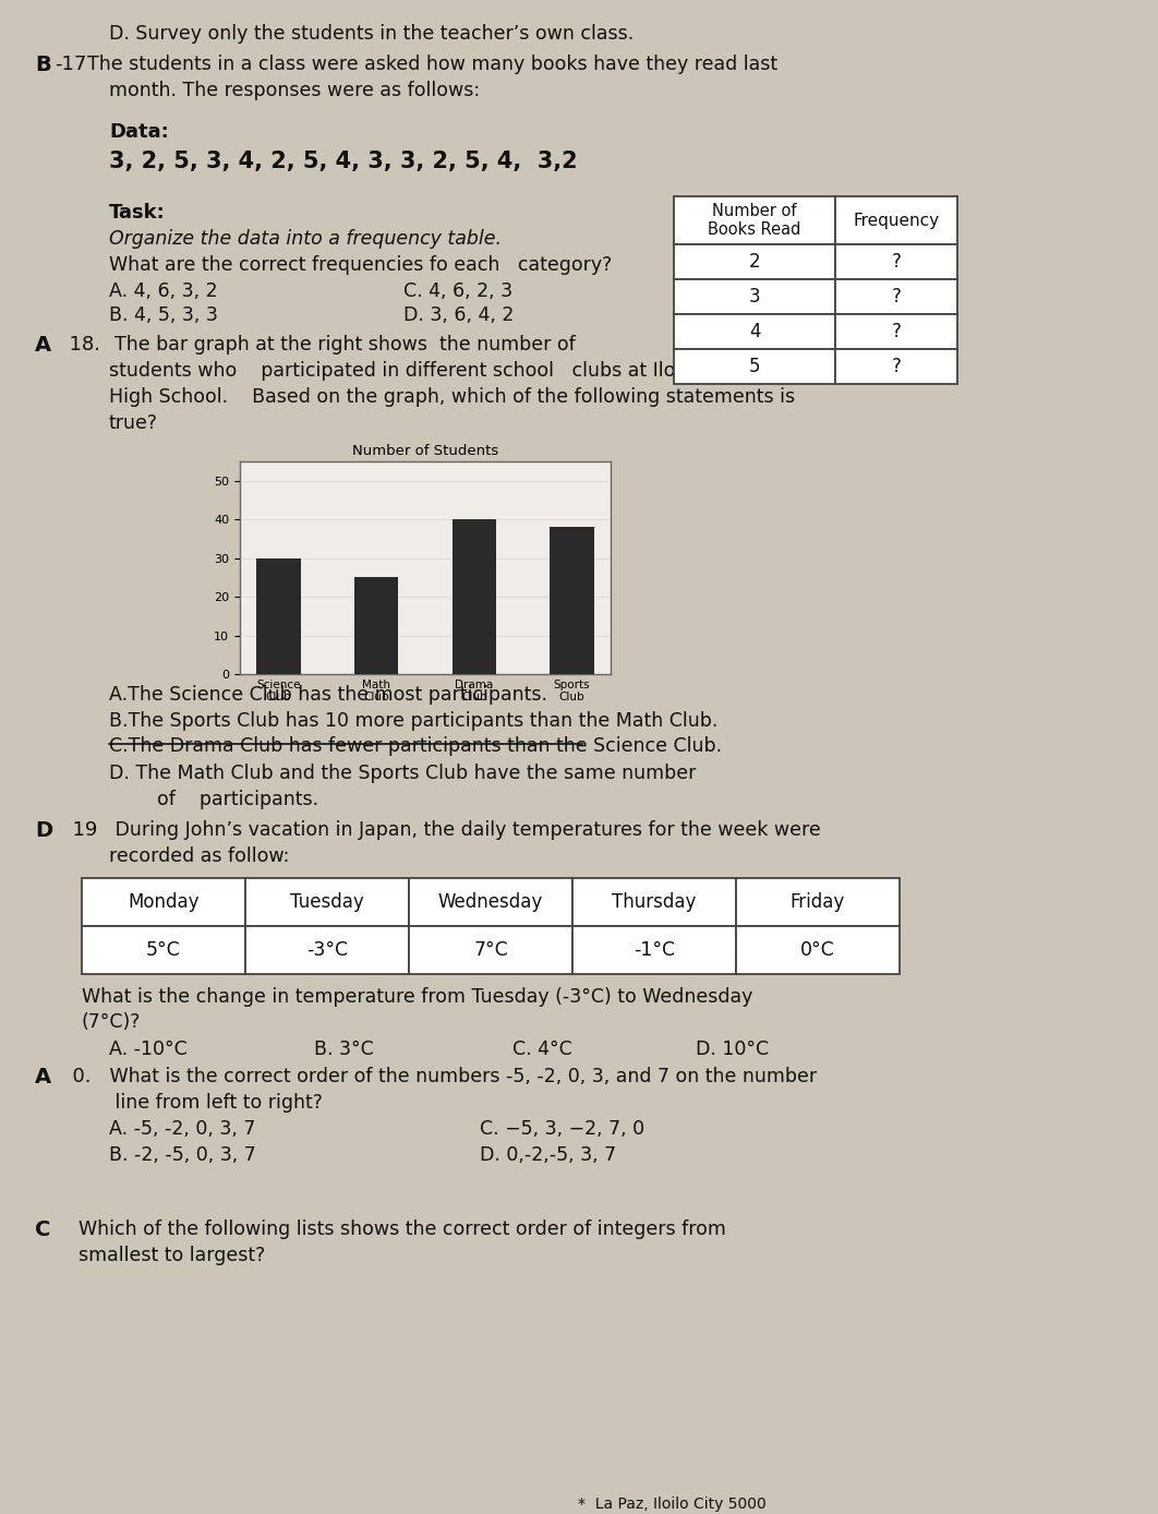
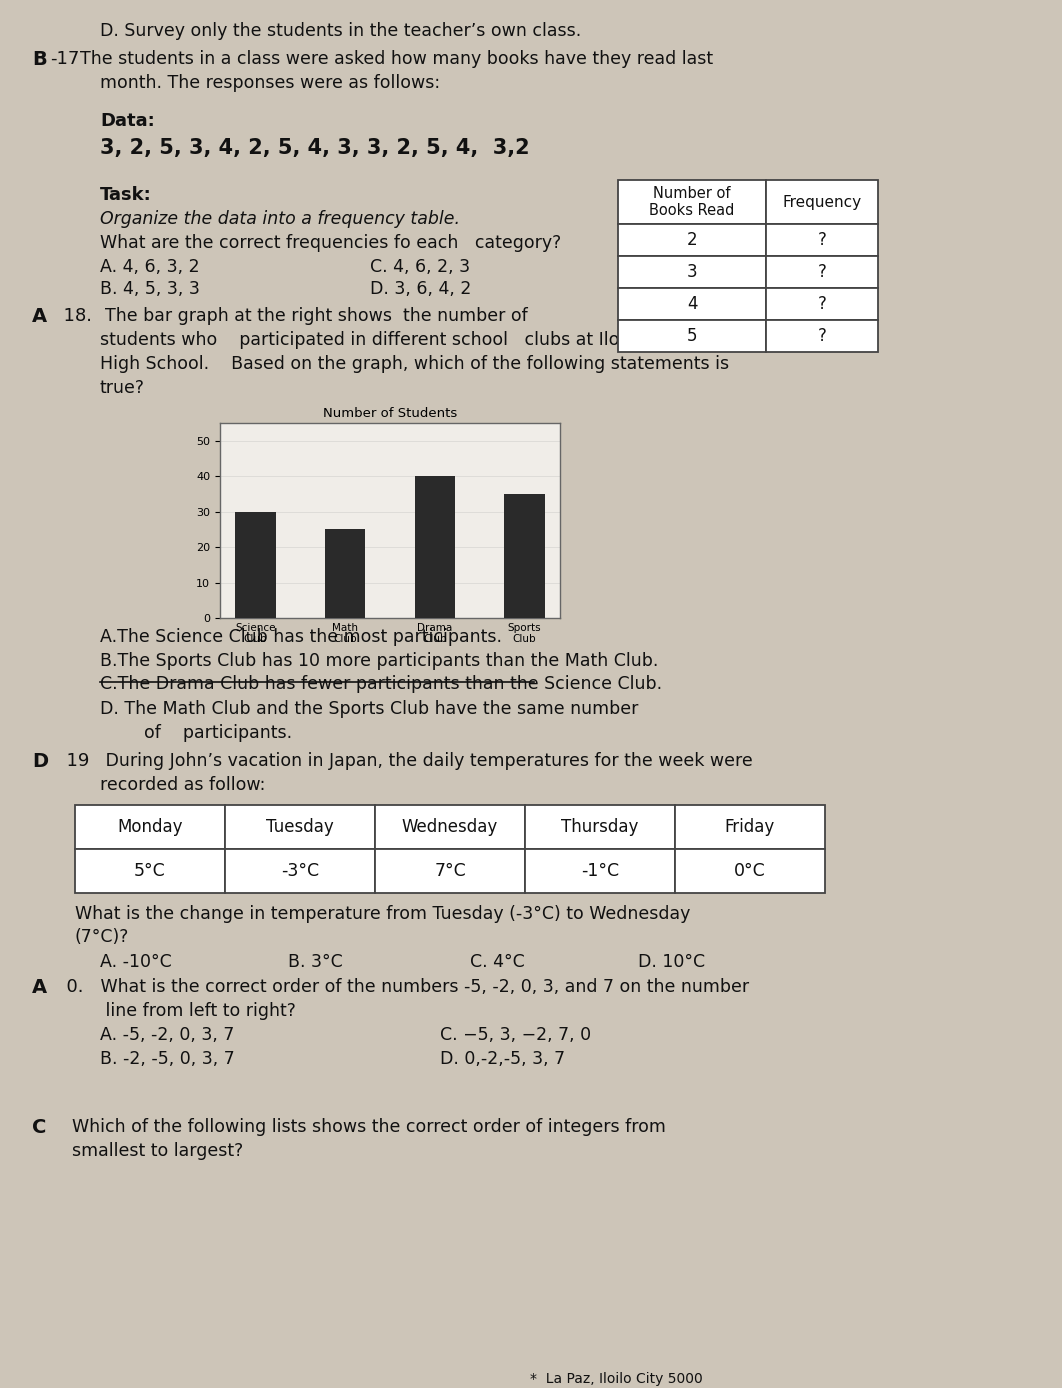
Sports Club: 38 -> 35
